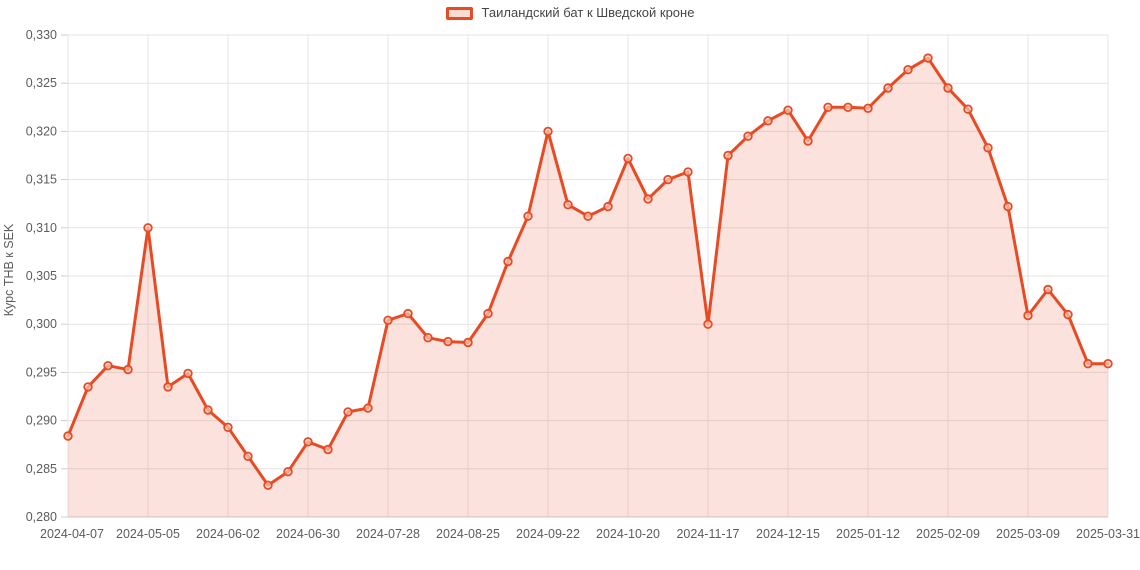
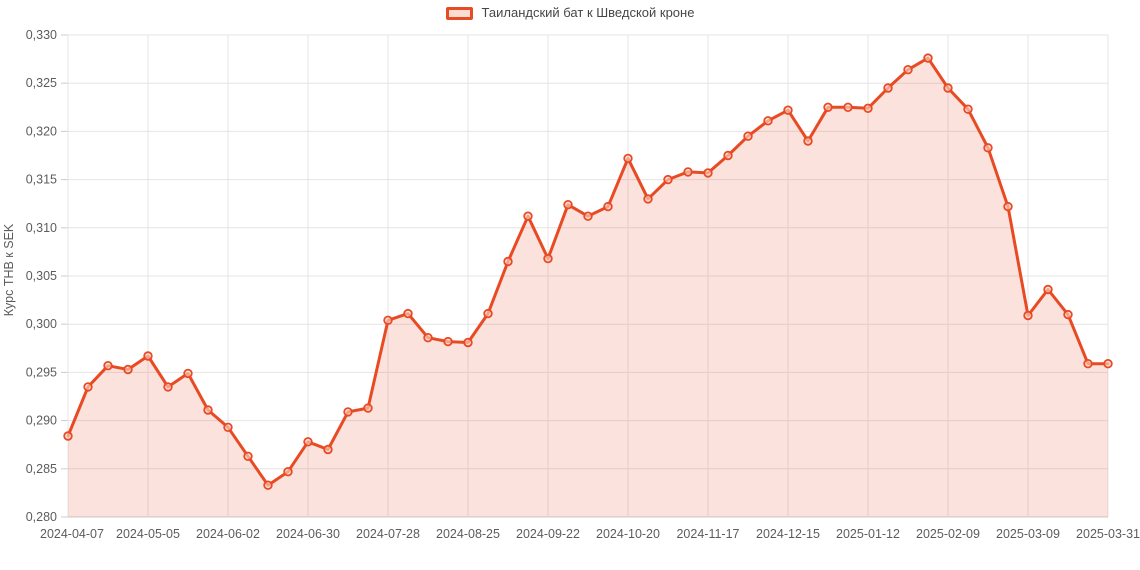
2024-05-05: 0,31 -> 0,30
2024-09-22: 0,32 -> 0,31
2024-11-17: 0,30 -> 0,32
